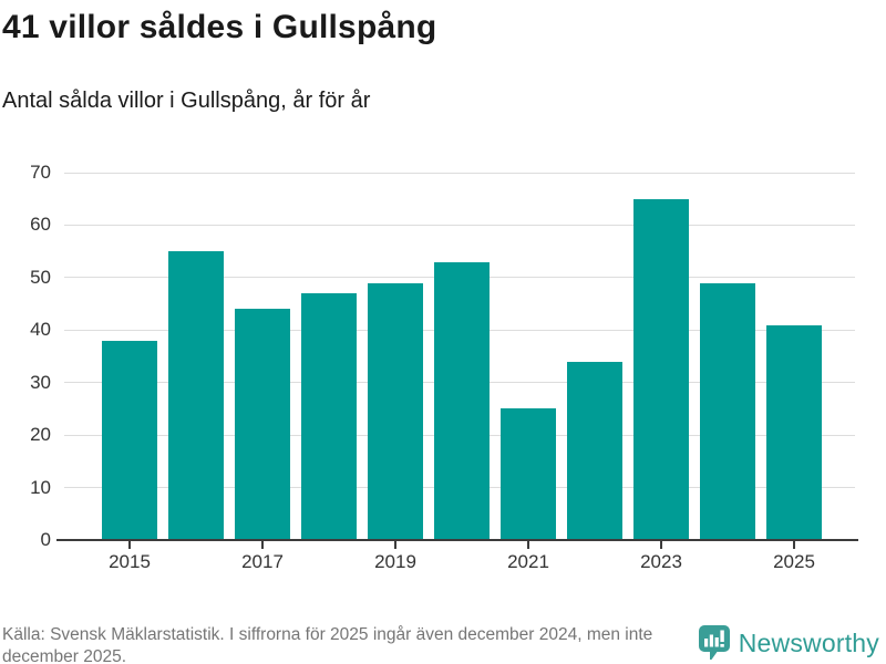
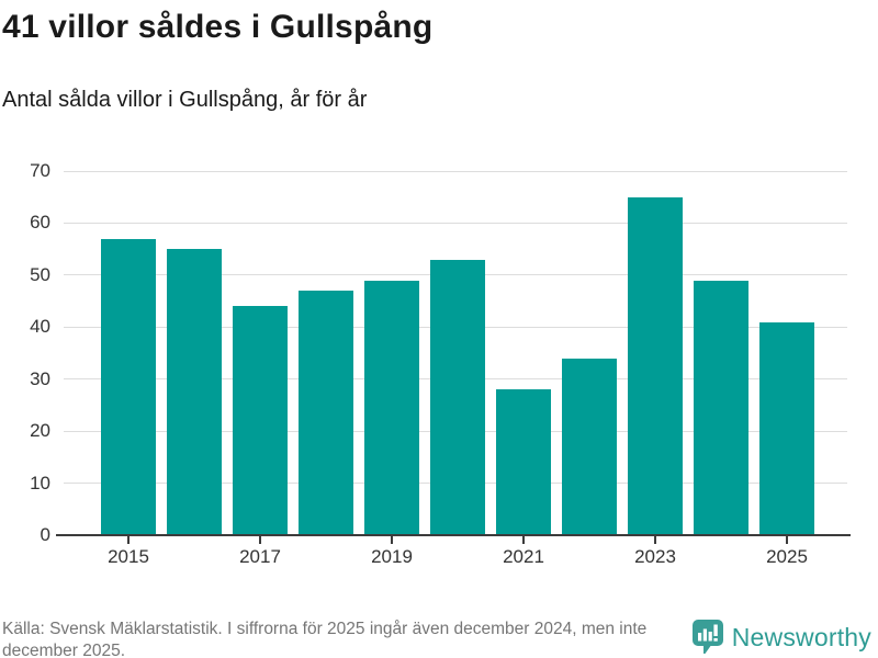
2015: 38 -> 57
2021: 25 -> 28
